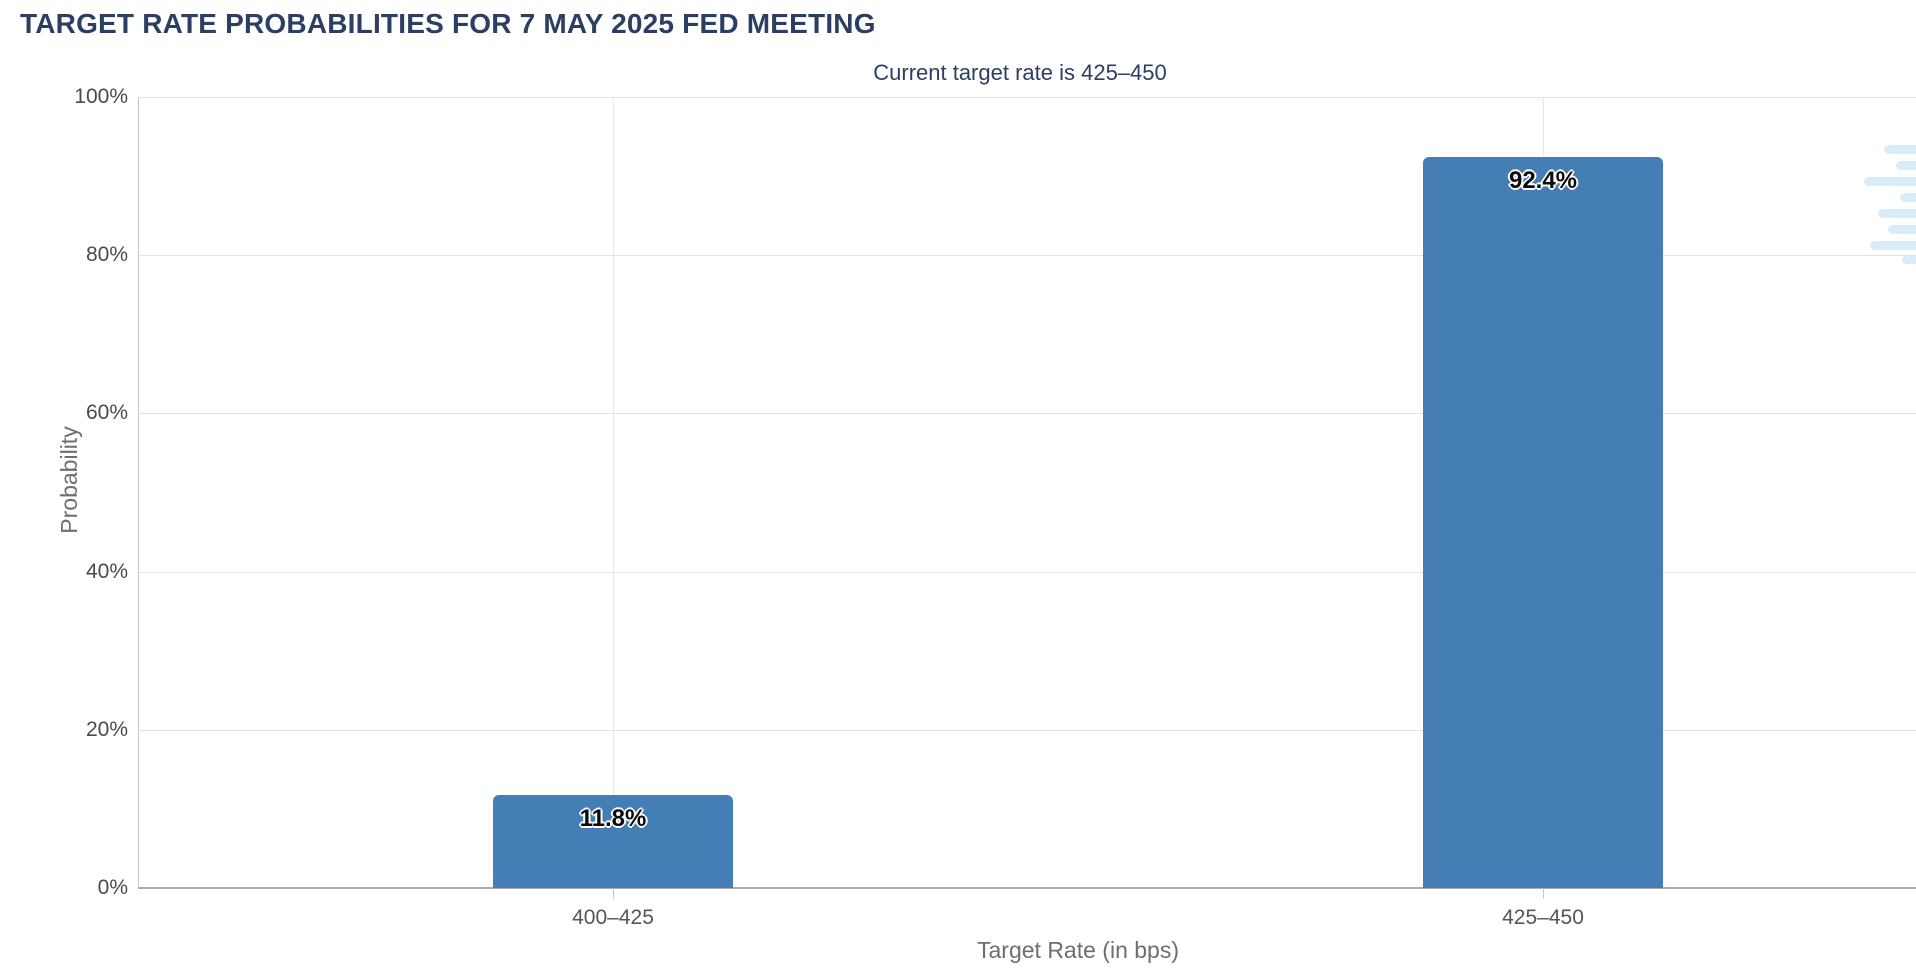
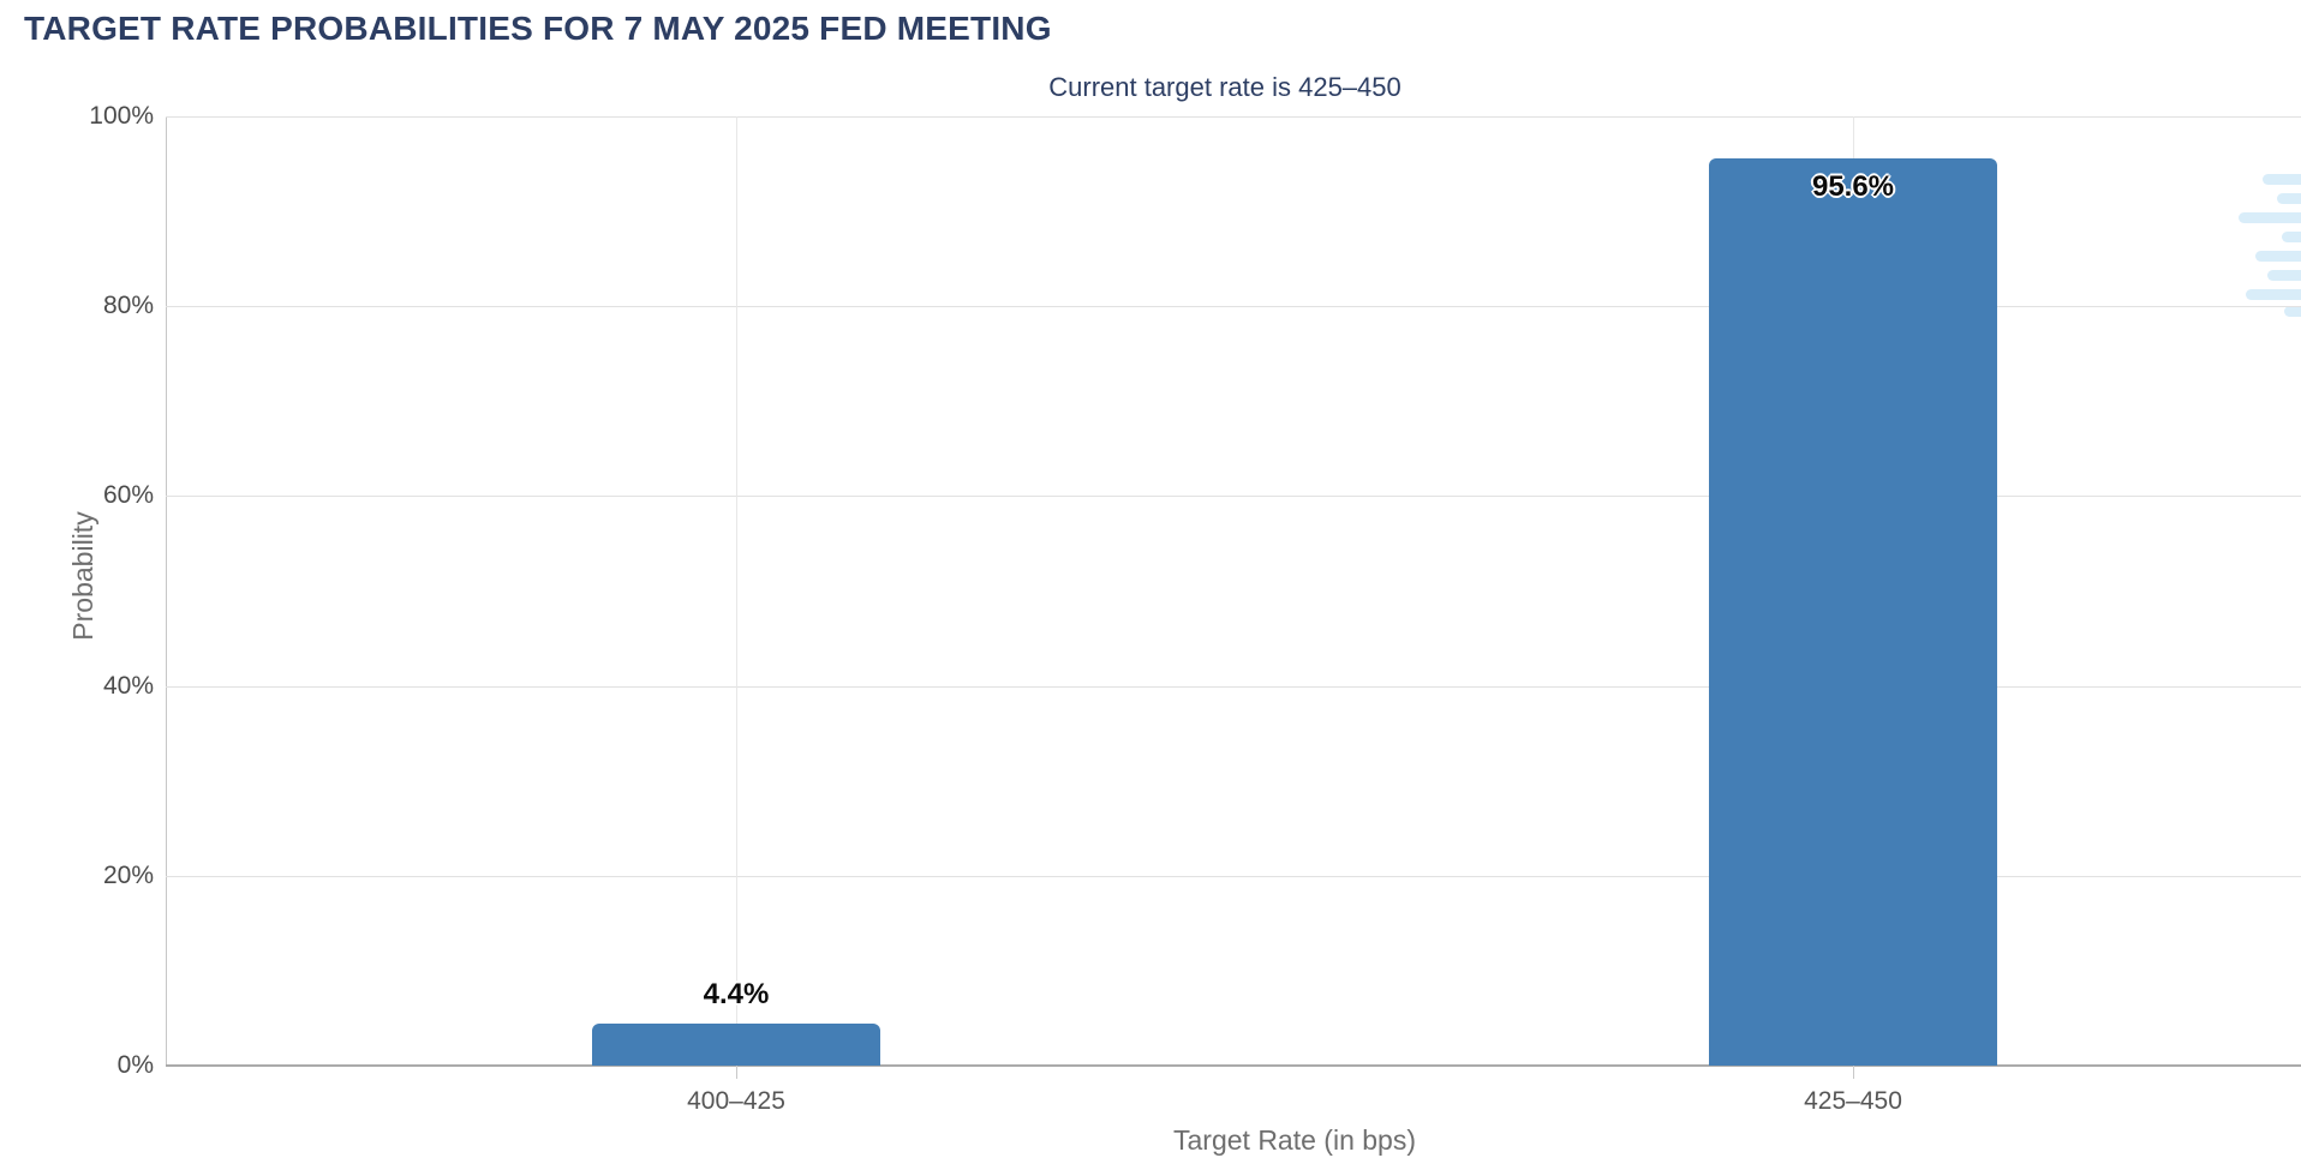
400–425: 11.8% -> 4.4%
425–450: 92.4% -> 95.6%
